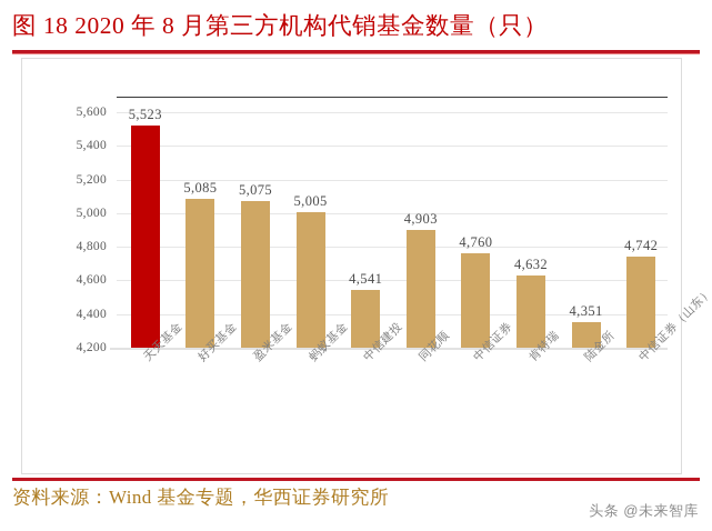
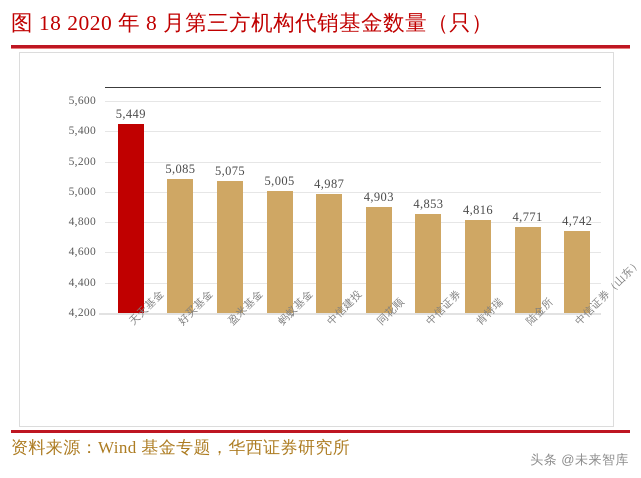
天天基金: 5,523 -> 5,449
中信建投: 4,541 -> 4,987
中信证券: 4,760 -> 4,853
肯特瑞: 4,632 -> 4,816
陆金所: 4,351 -> 4,771
